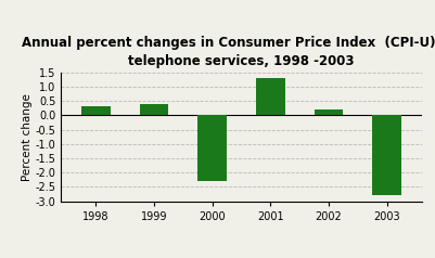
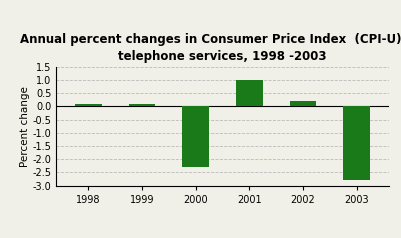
1998: 0.3 -> 0.1
1999: 0.4 -> 0.1
2001: 1.3 -> 1.0
